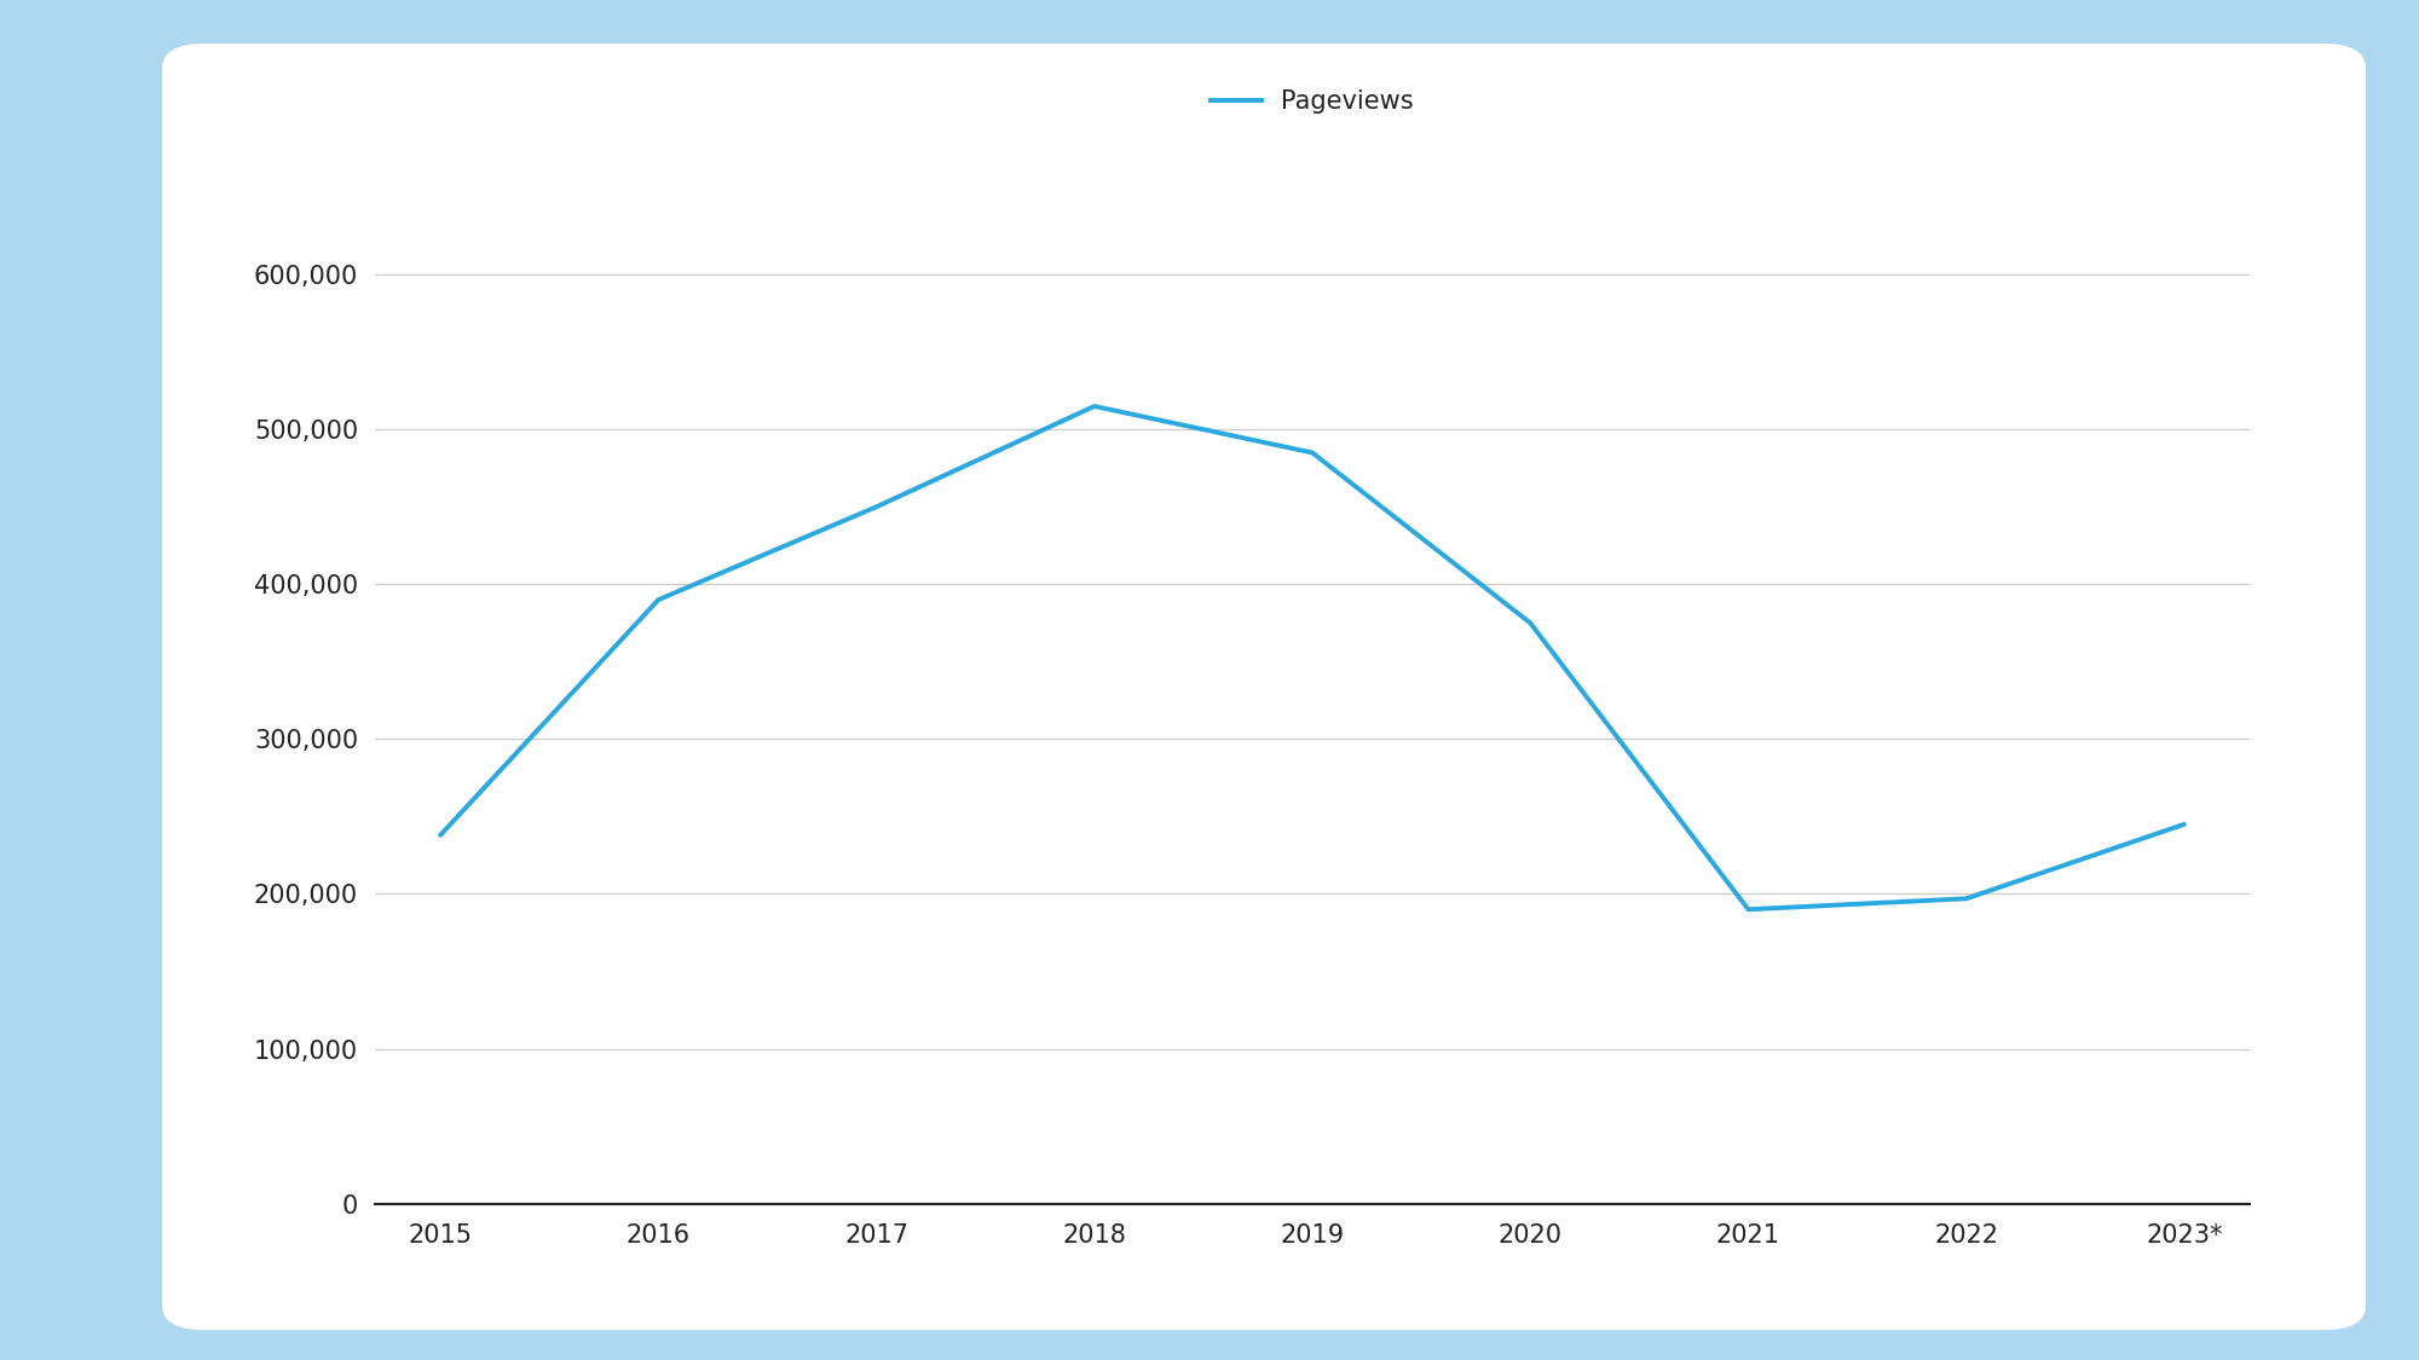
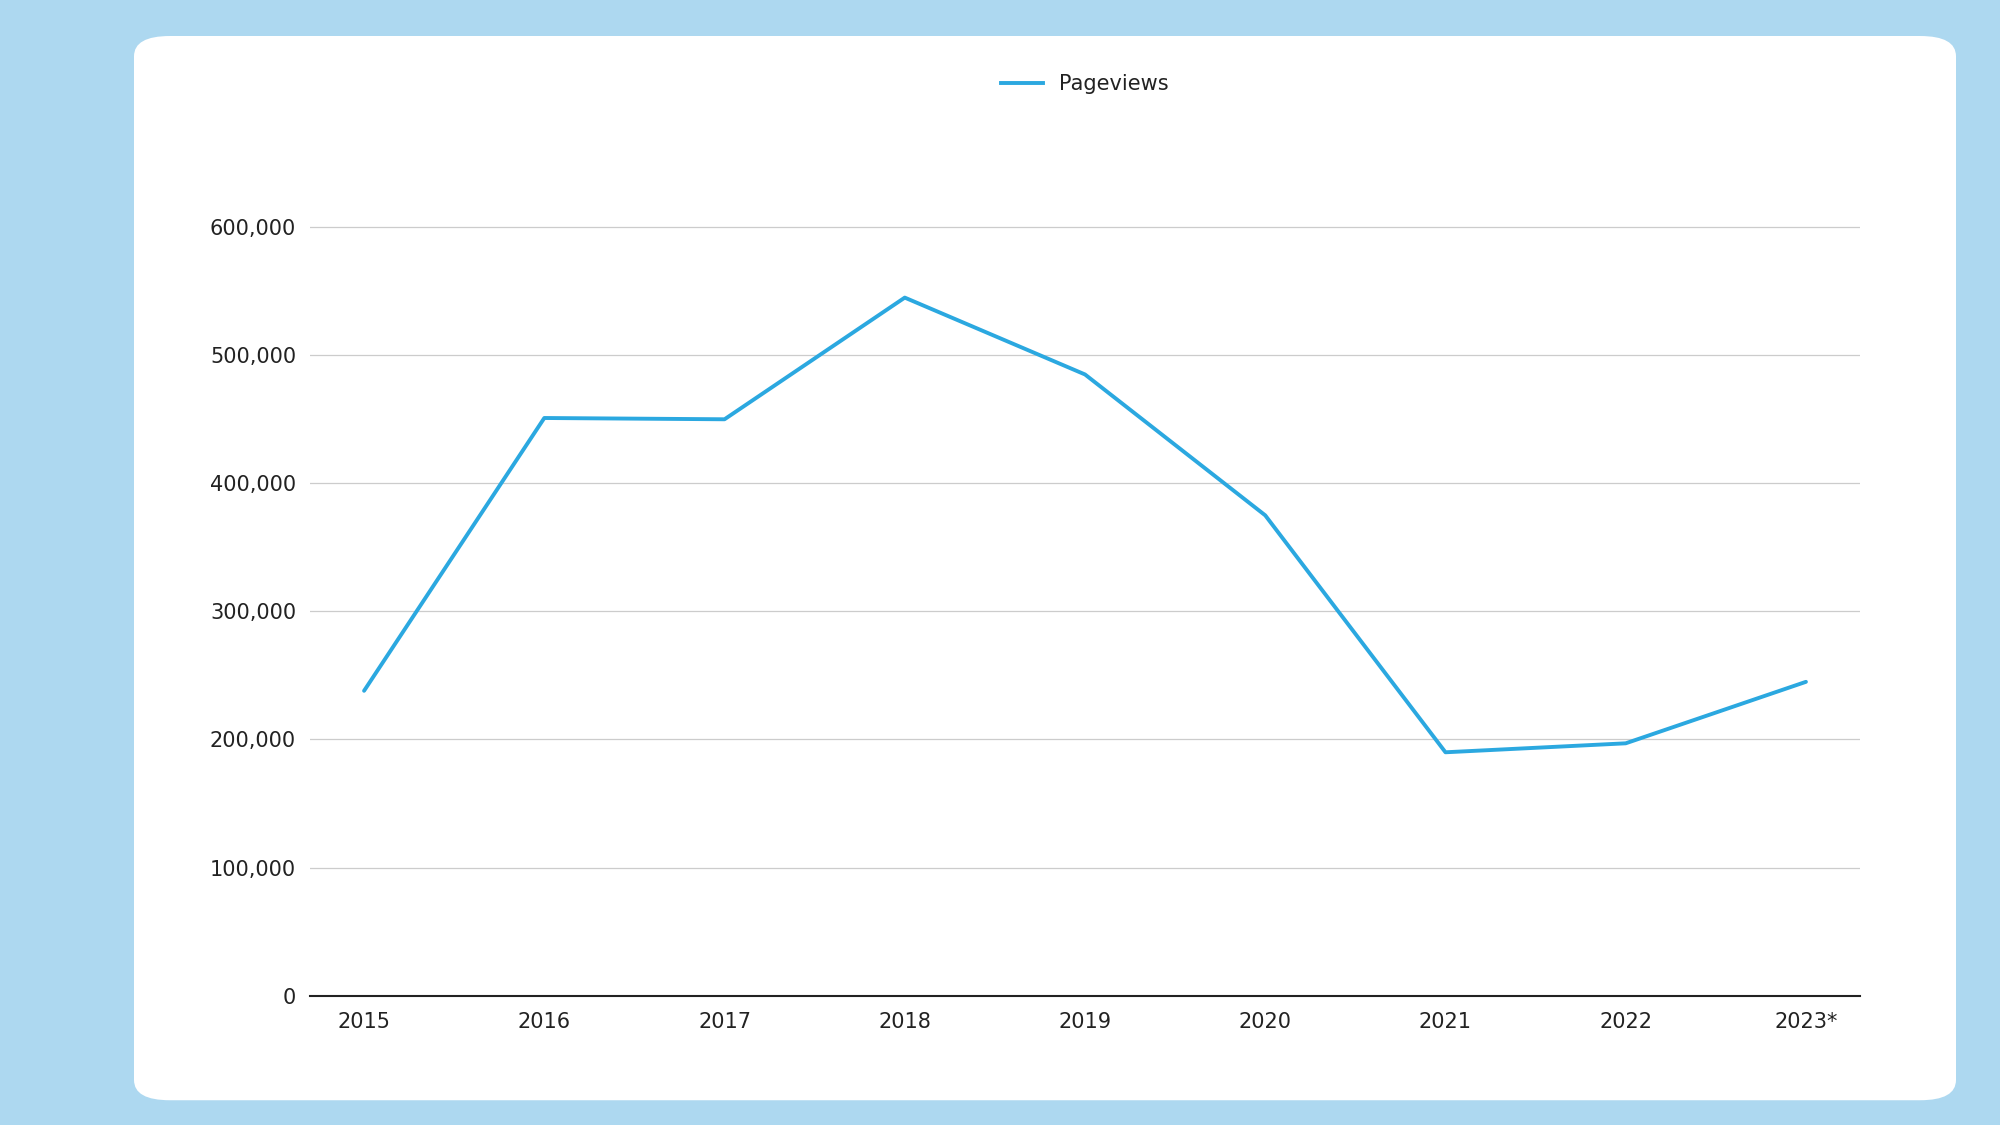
2016: 390,000 -> 451,000
2018: 515,000 -> 545,000
